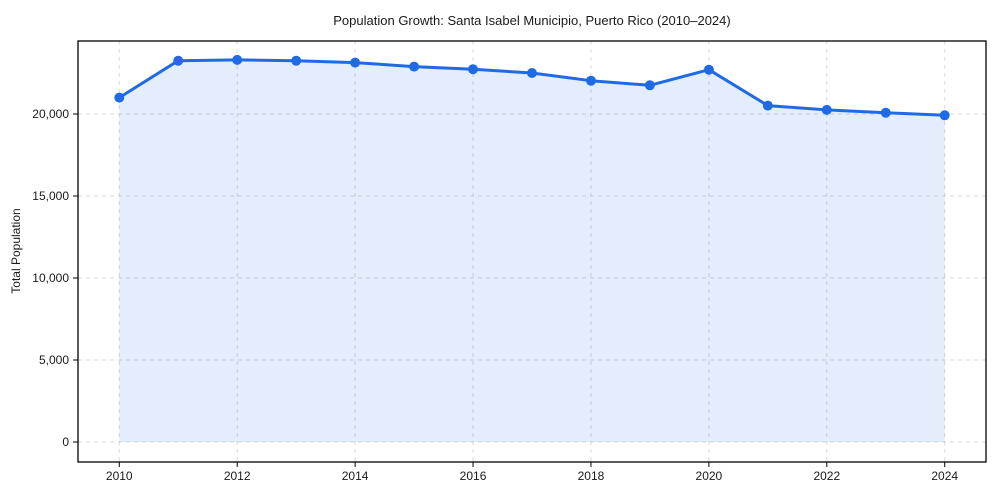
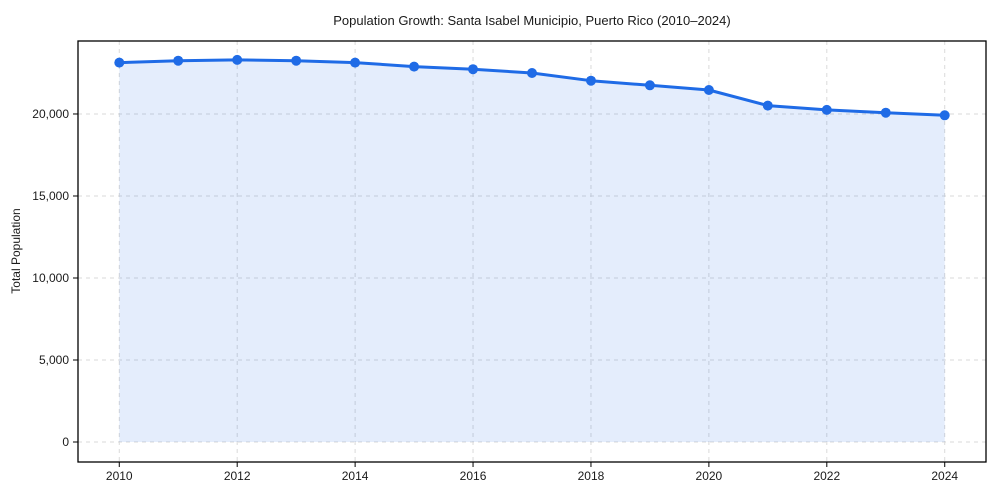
2010: 21000 -> 23100
2020: 22700 -> 21500
